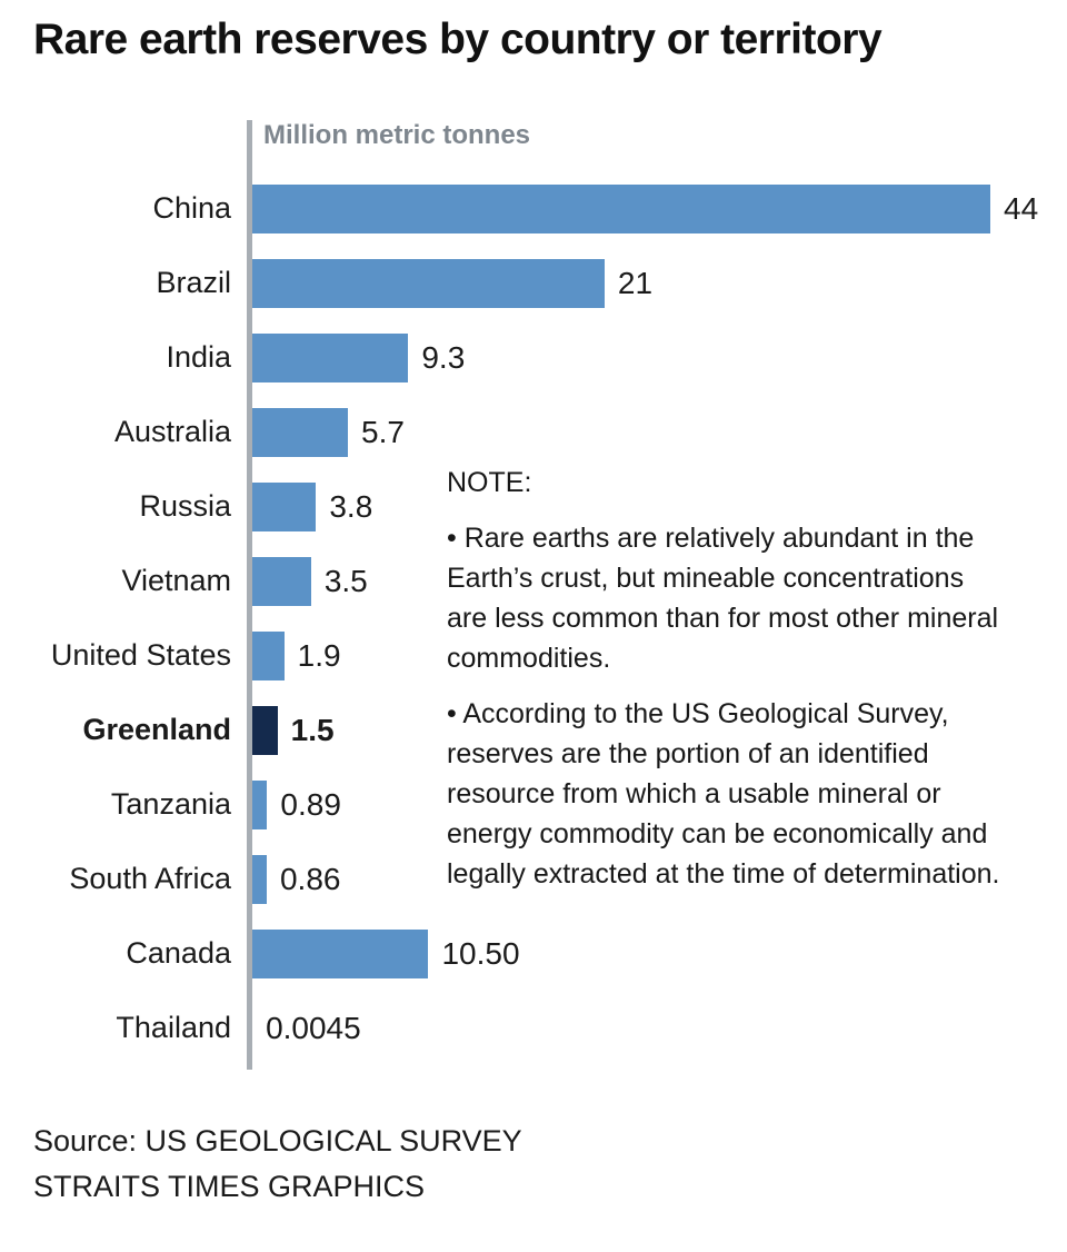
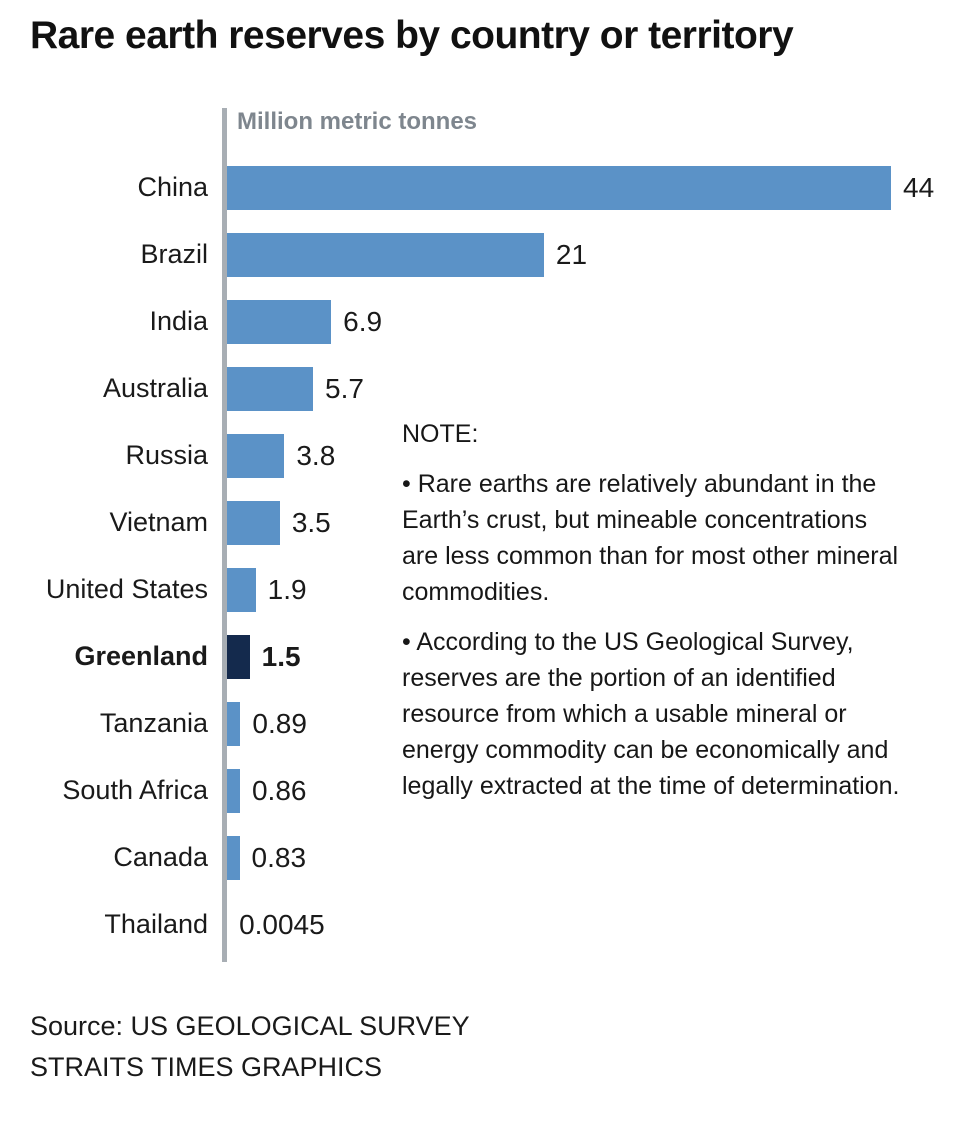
India: 9.3 -> 6.9
Canada: 10.50 -> 0.83
